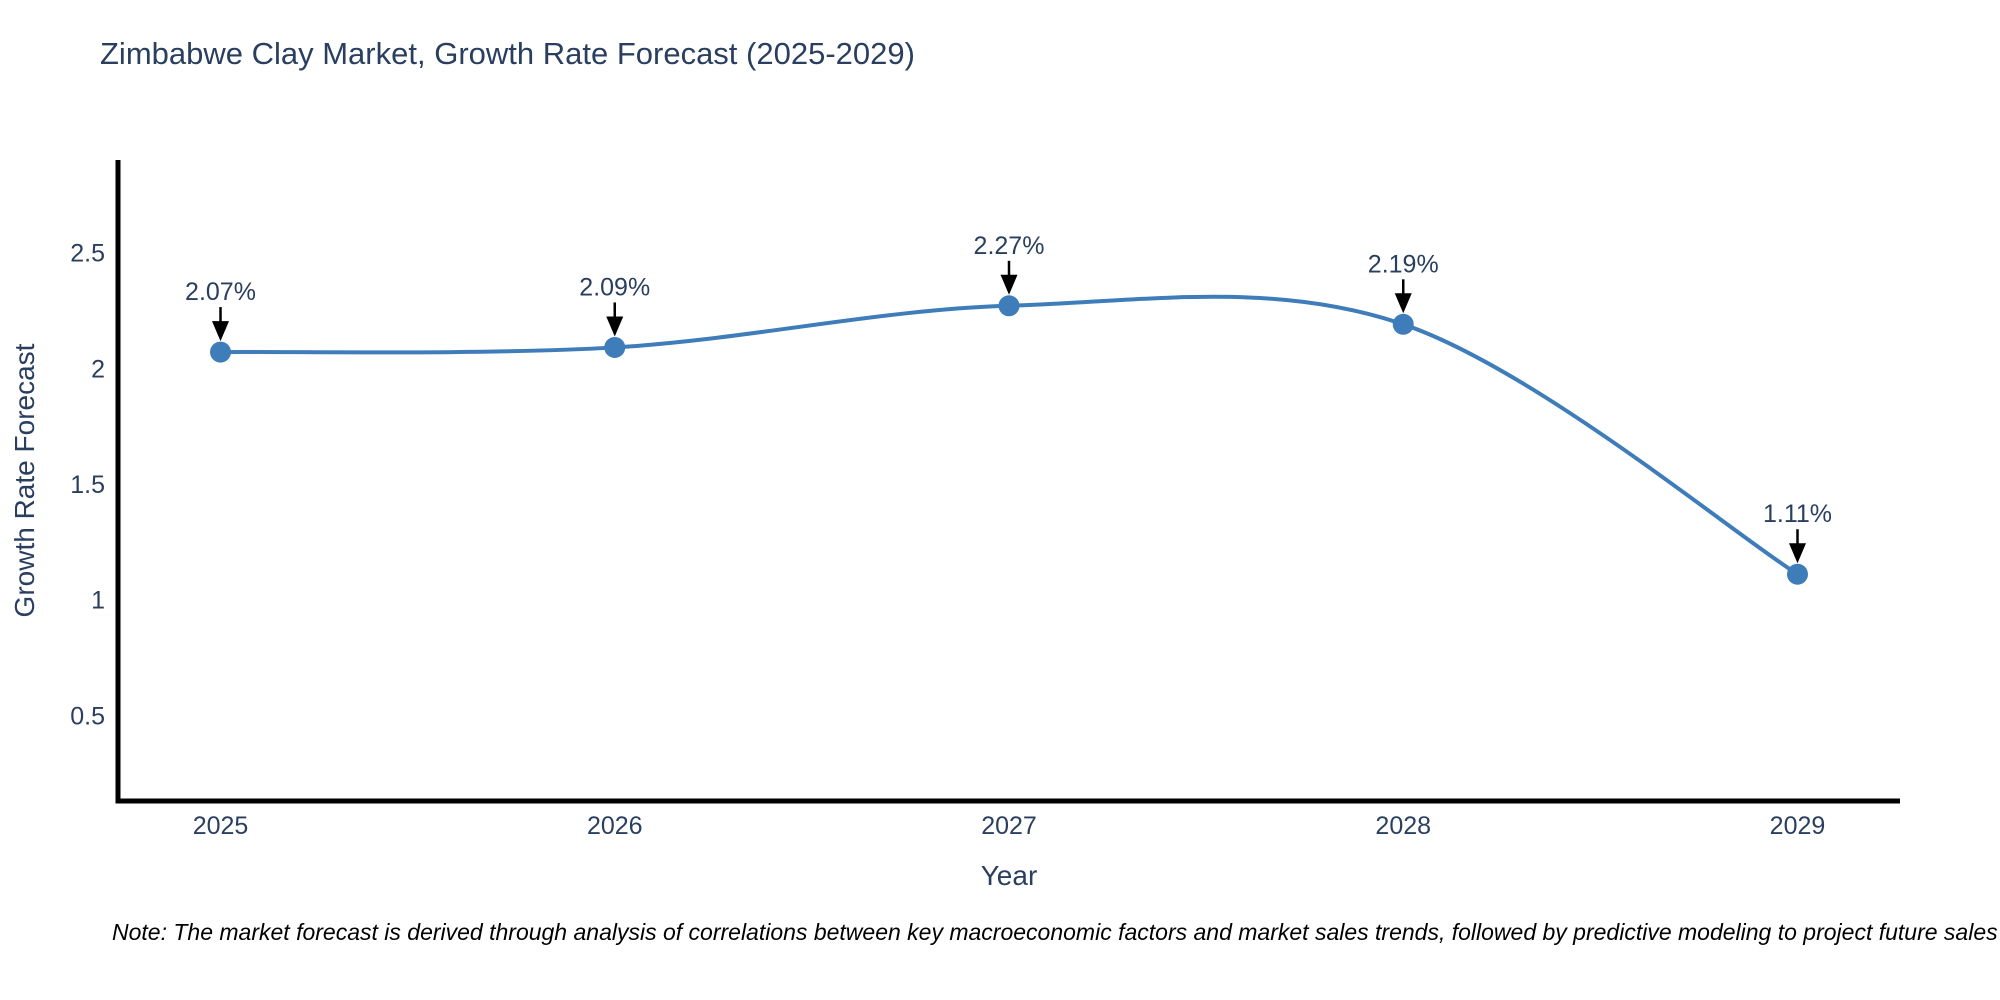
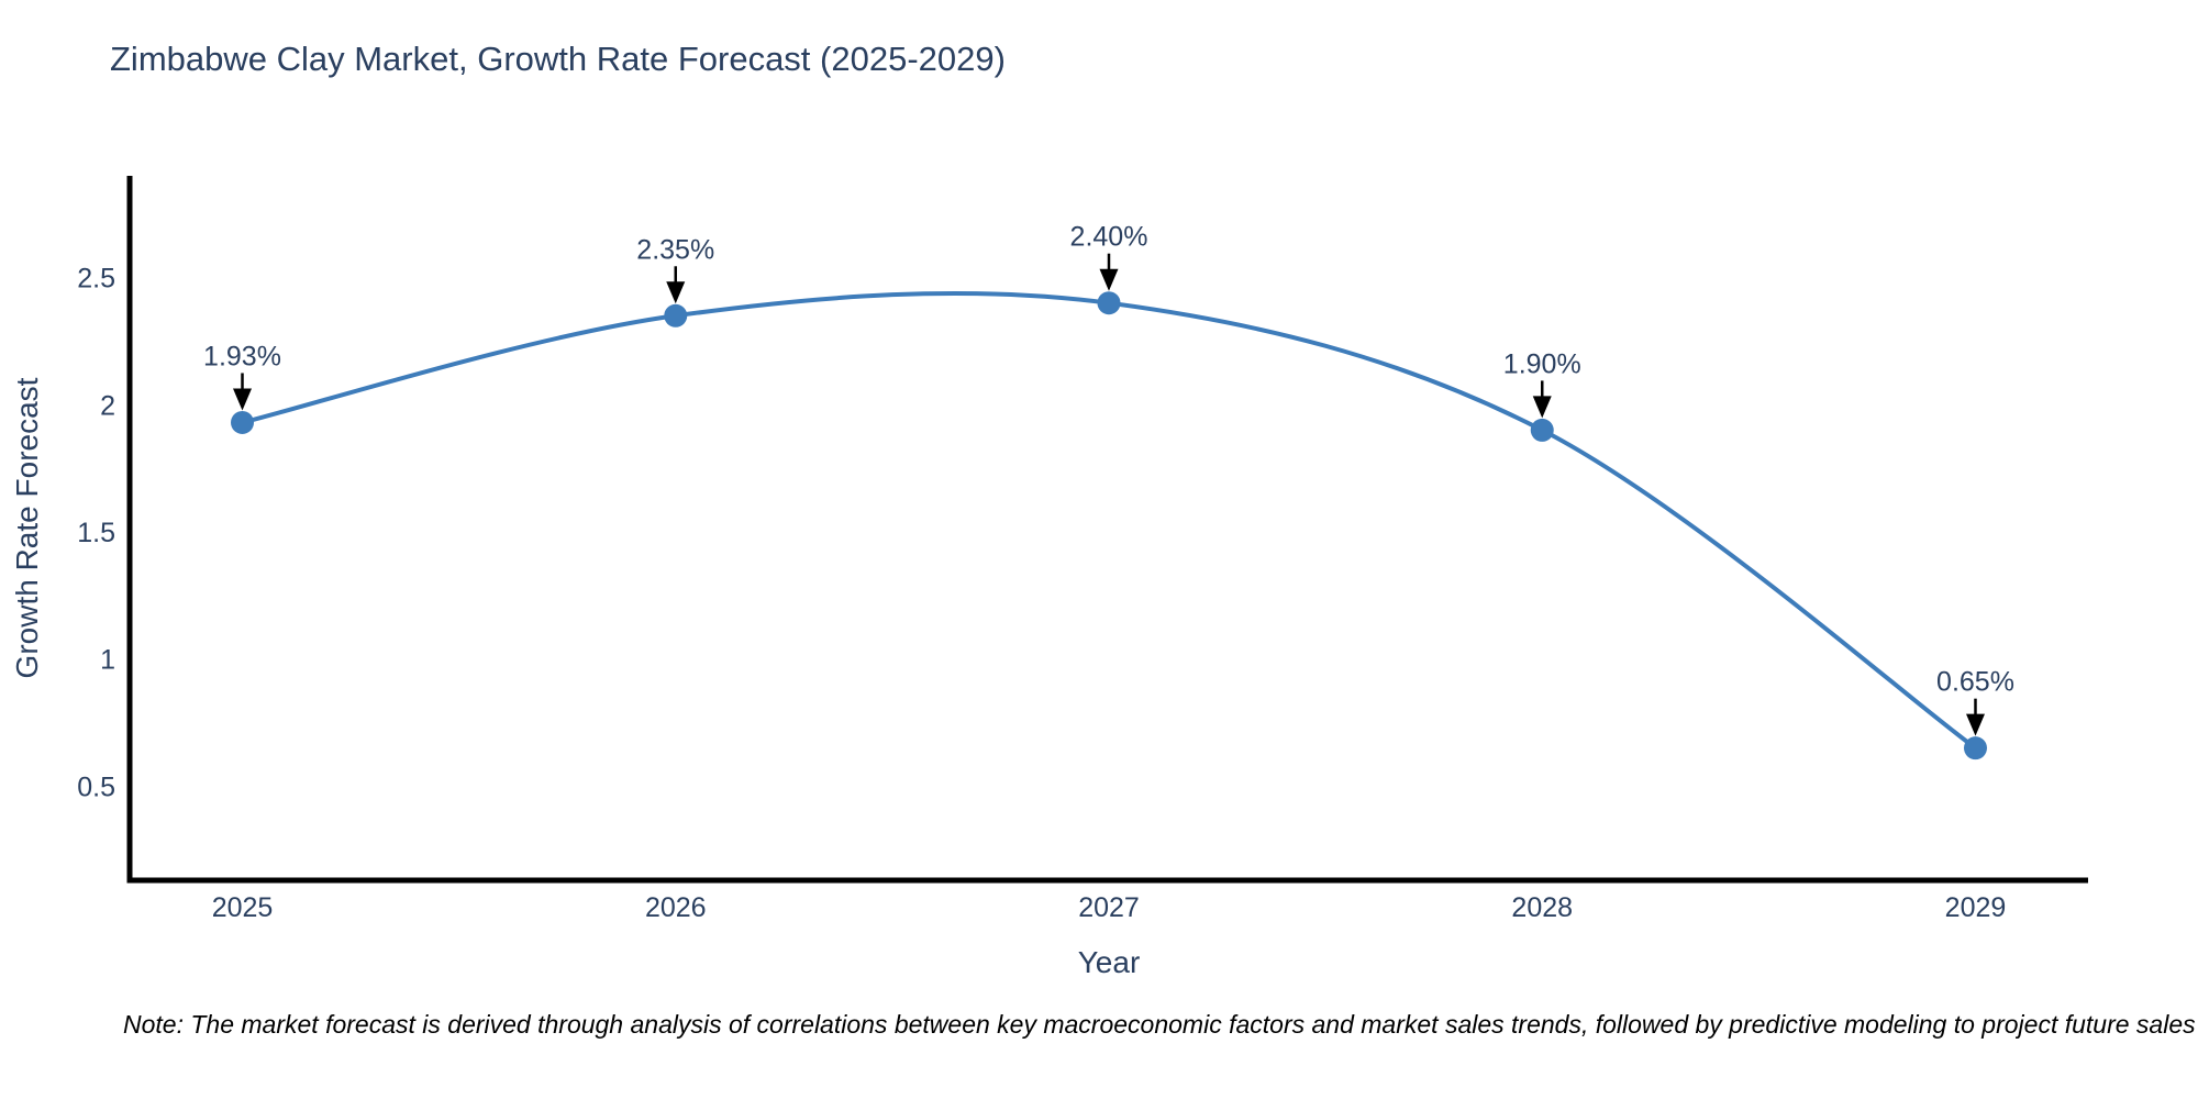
2025: 2.07% -> 1.93%
2026: 2.09% -> 2.35%
2027: 2.27% -> 2.40%
2028: 2.19% -> 1.90%
2029: 1.11% -> 0.65%
